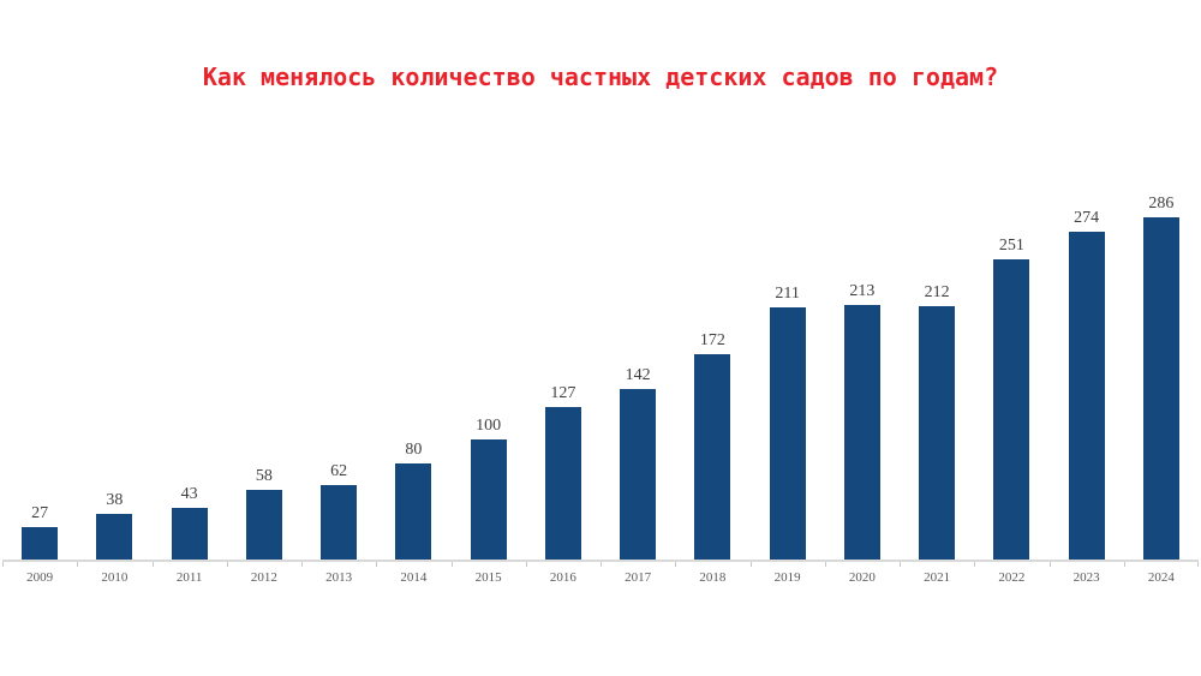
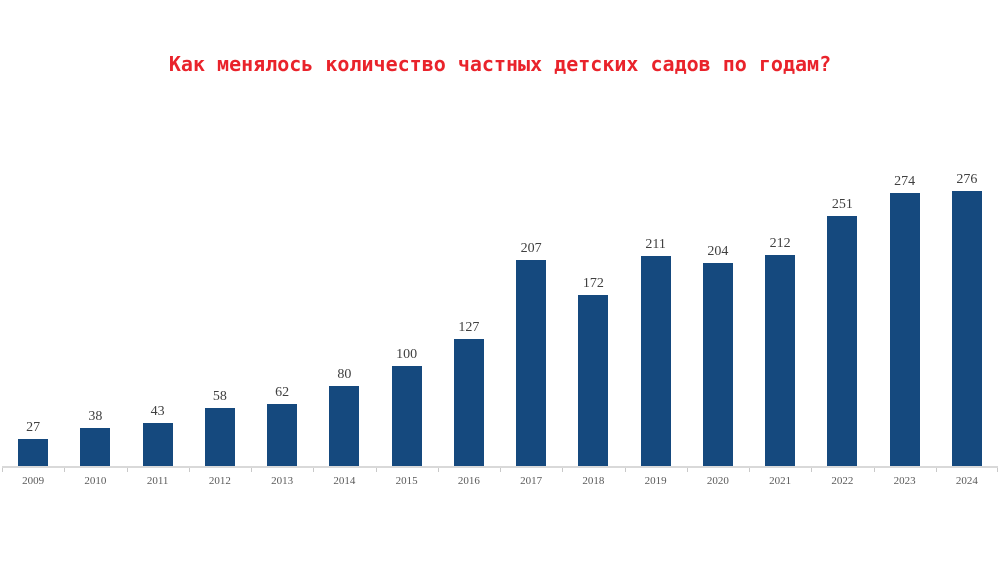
2017: 142 -> 207
2020: 213 -> 204
2024: 286 -> 276
